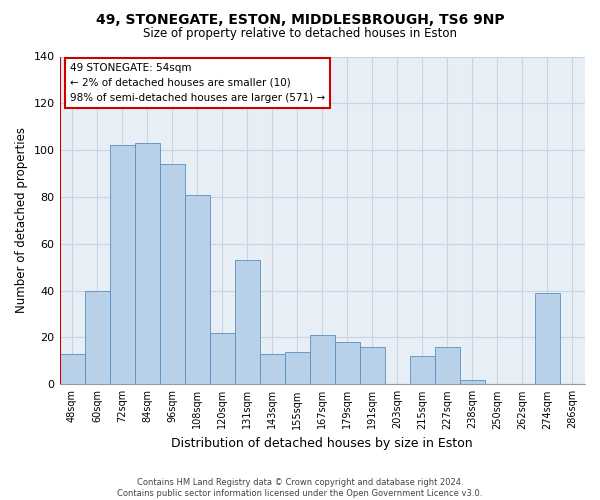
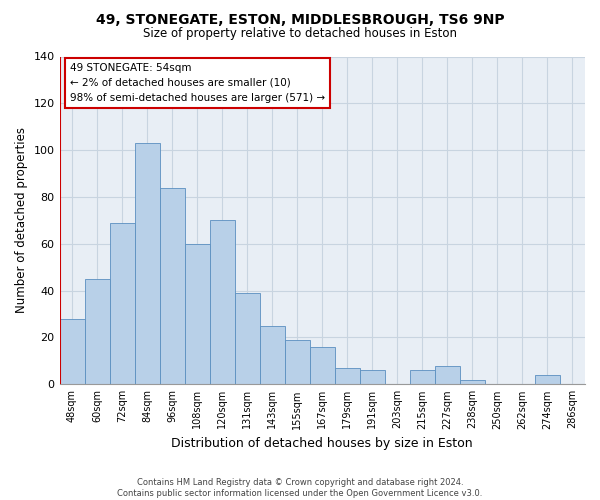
48sqm: 13 -> 28
60sqm: 40 -> 45
72sqm: 102 -> 69
96sqm: 94 -> 84
108sqm: 81 -> 60
120sqm: 22 -> 70
131sqm: 53 -> 39
143sqm: 13 -> 25
155sqm: 14 -> 19
167sqm: 21 -> 16
179sqm: 18 -> 7
191sqm: 16 -> 6
215sqm: 12 -> 6
227sqm: 16 -> 8
274sqm: 39 -> 4
